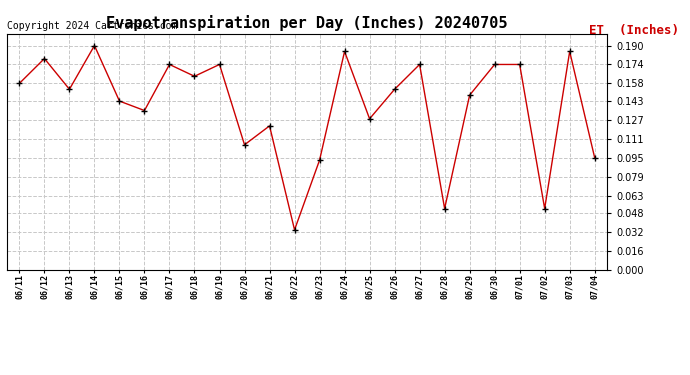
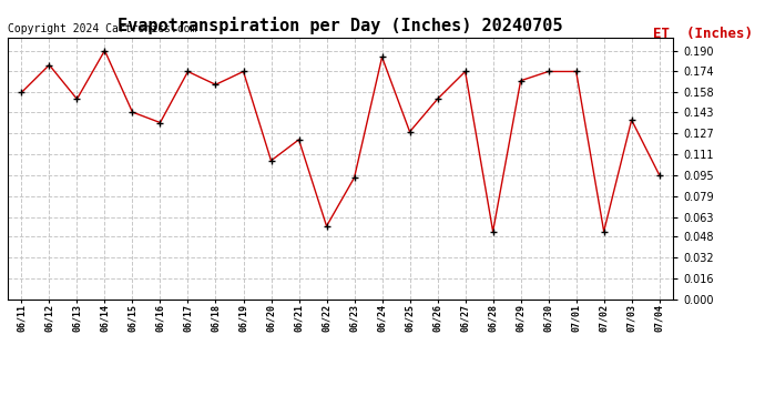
06/22: 0.034 -> 0.056
06/29: 0.148 -> 0.167
07/03: 0.185 -> 0.137
